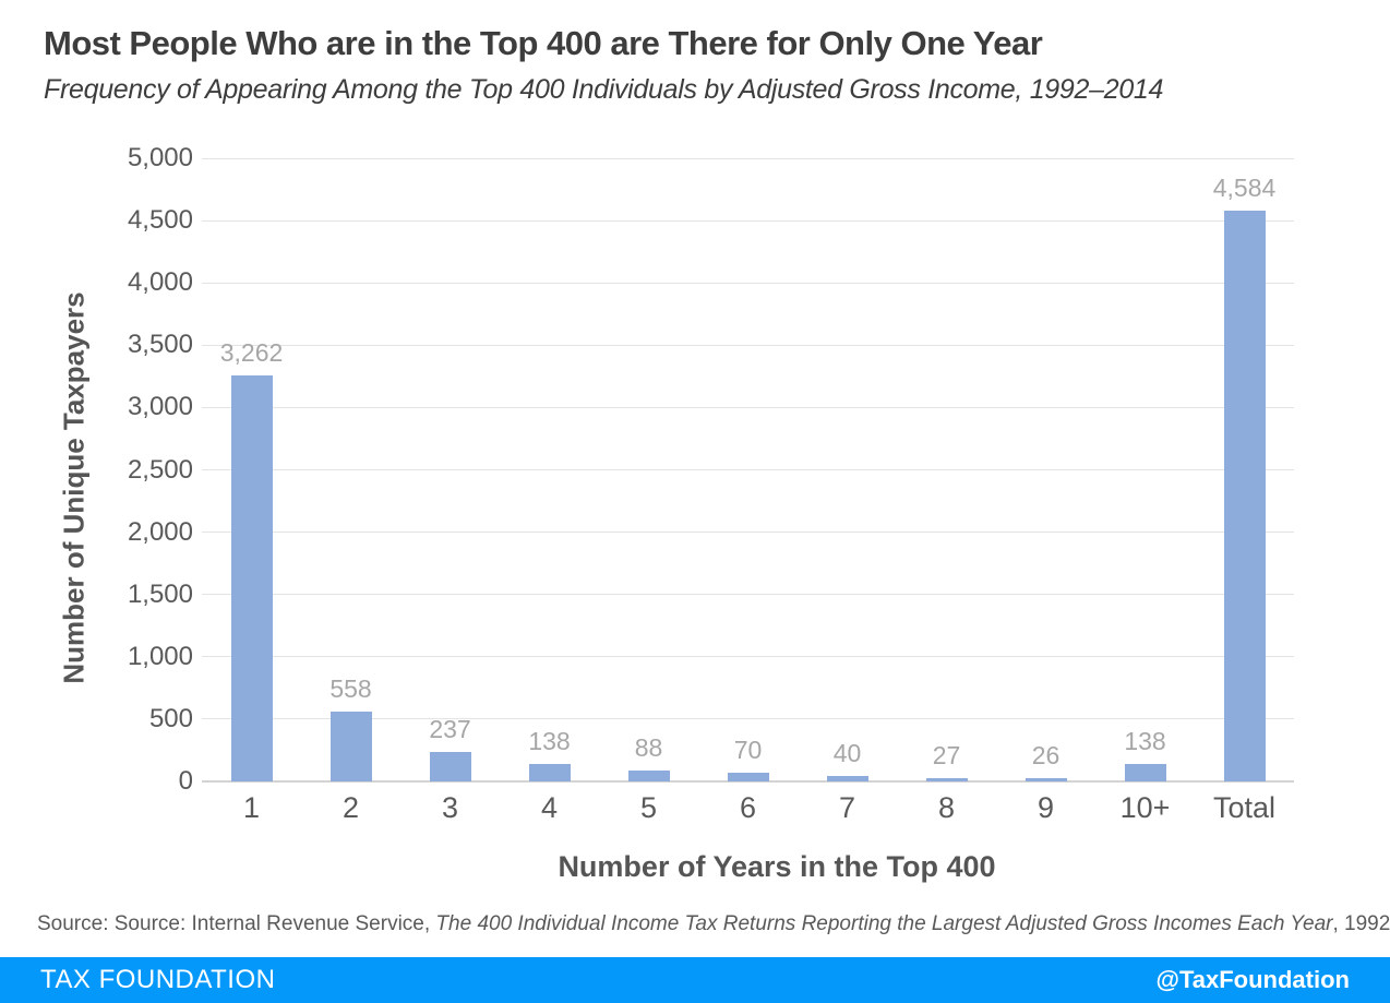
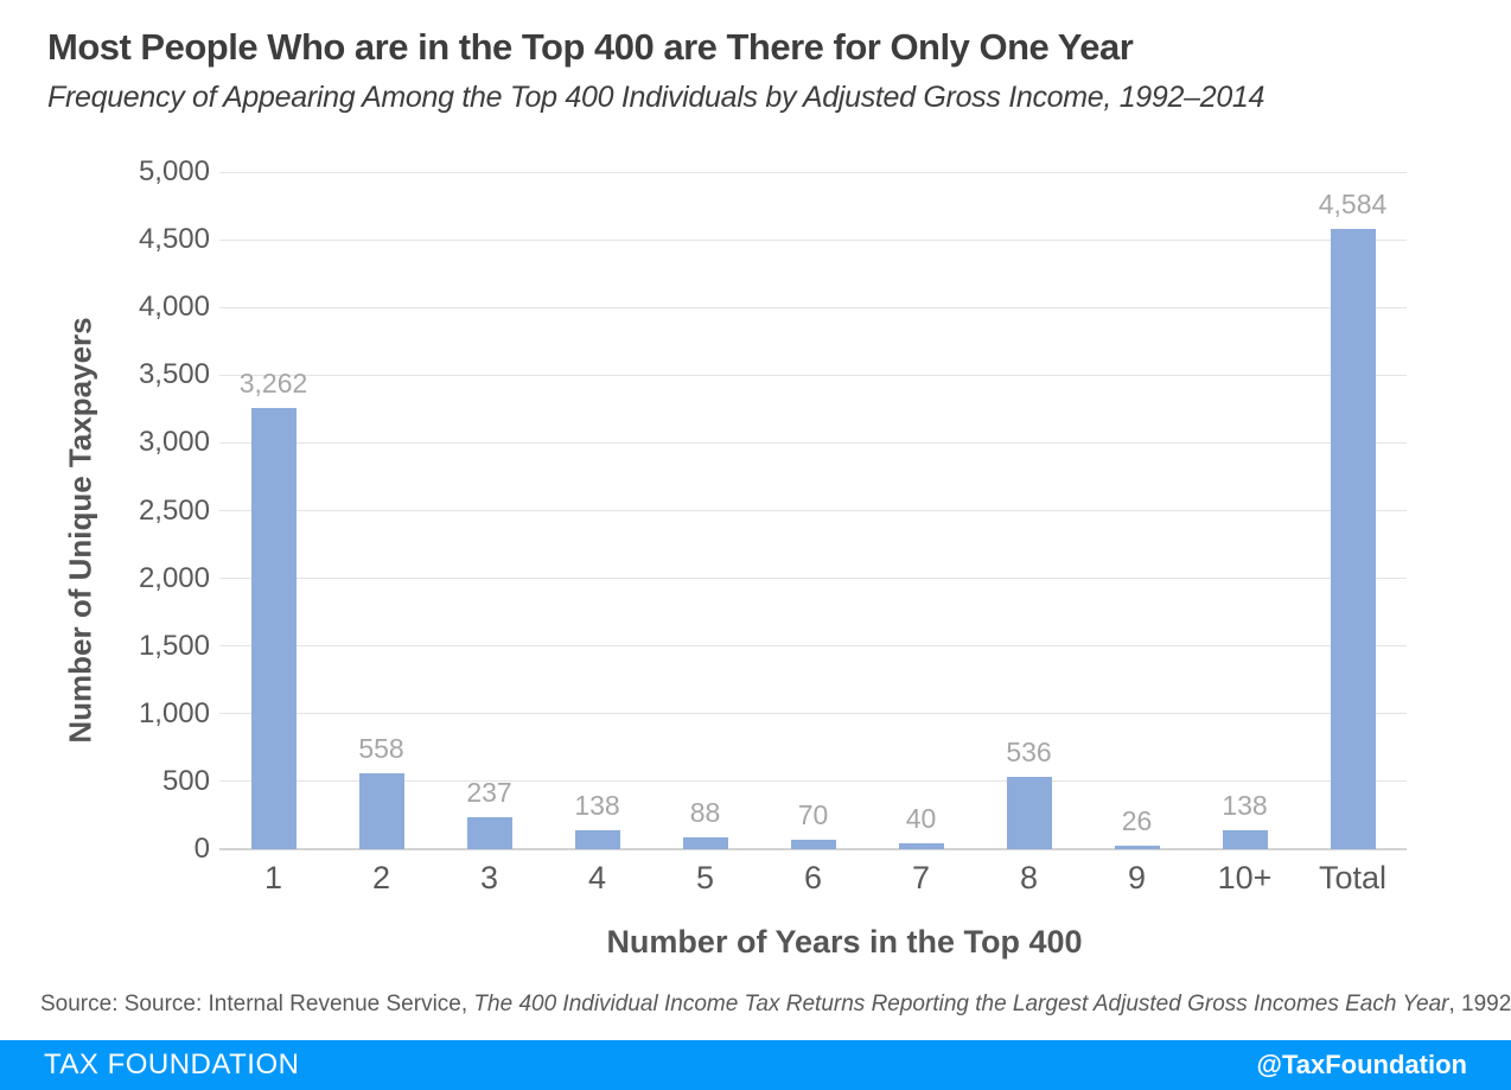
8: 27 -> 536
